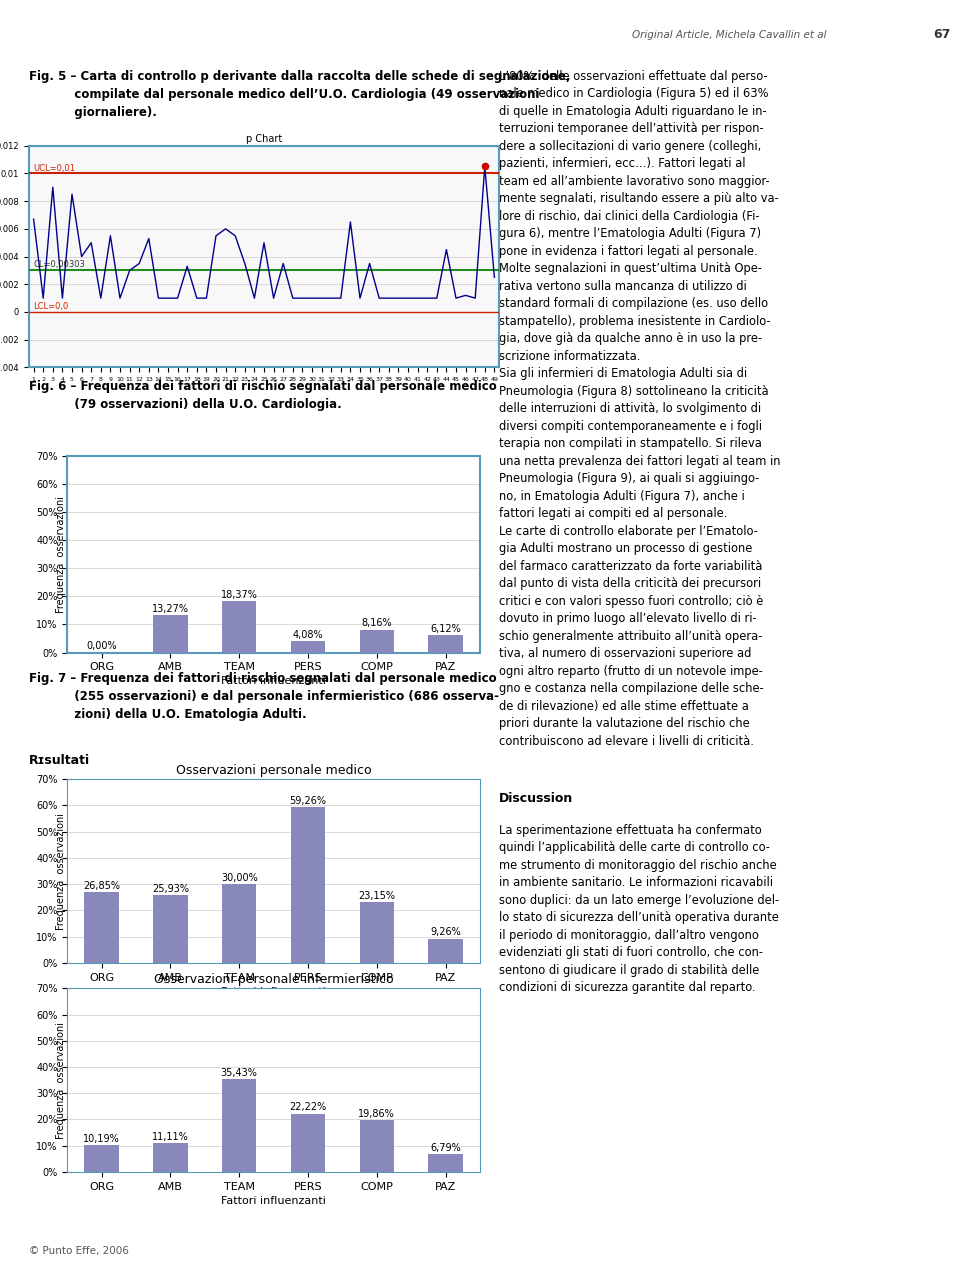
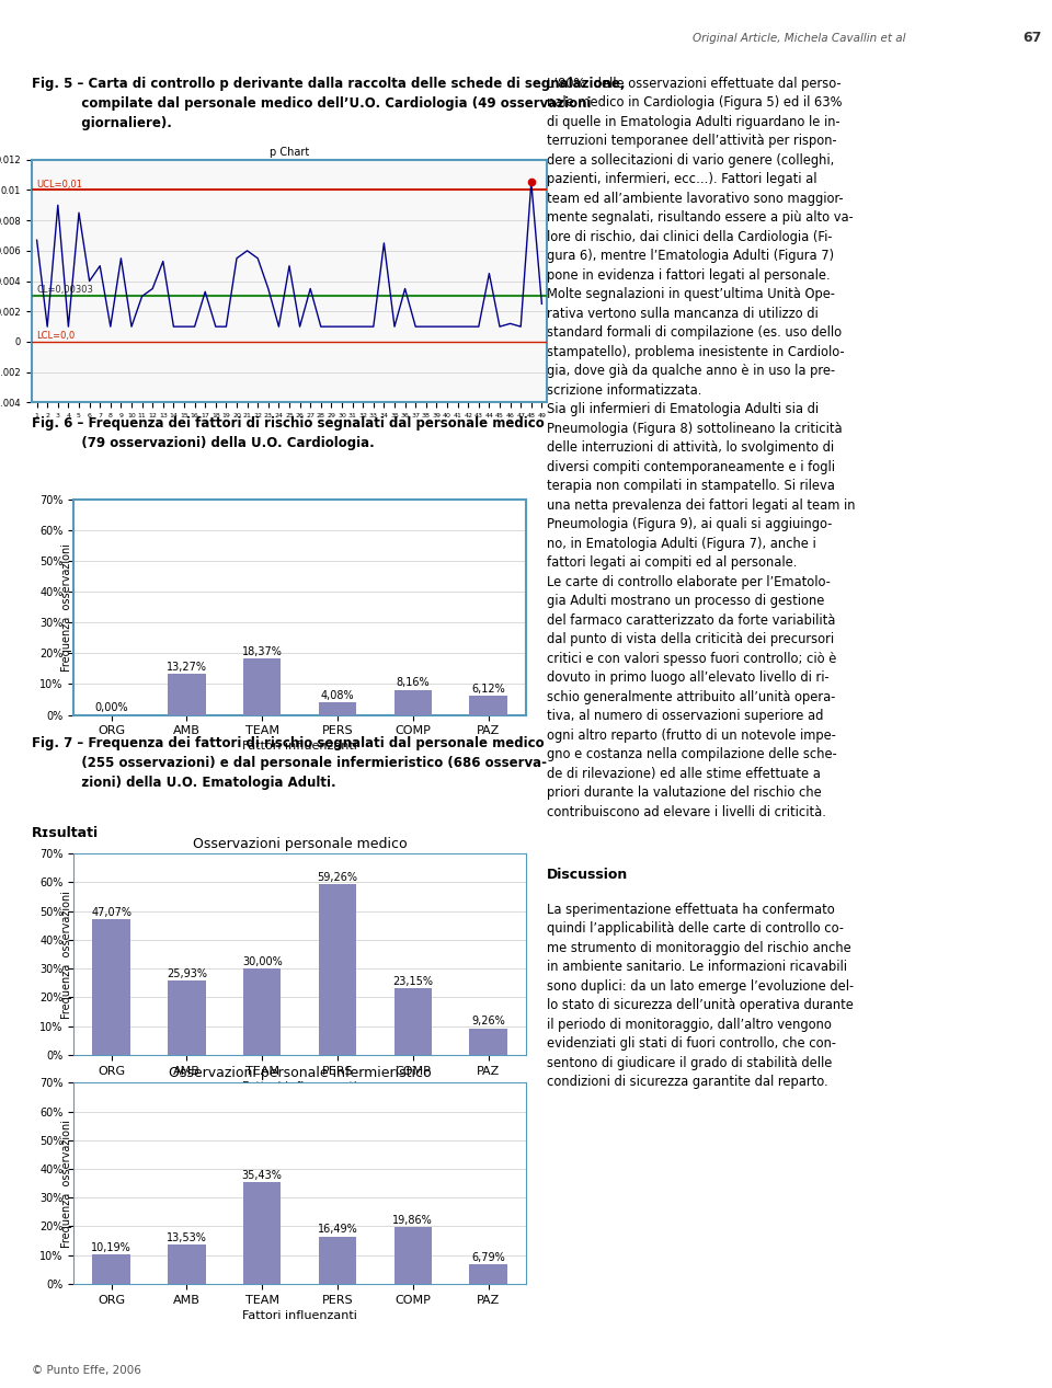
Osservazioni personale medico/ORG: 26,85% -> 47,07%
Osservazioni personale infermieristico/AMB: 11,11% -> 13,53%
Osservazioni personale infermieristico/PERS: 22,22% -> 16,49%
